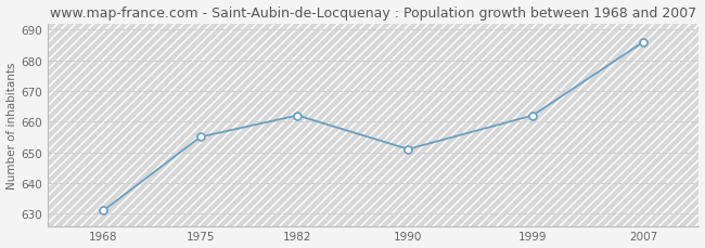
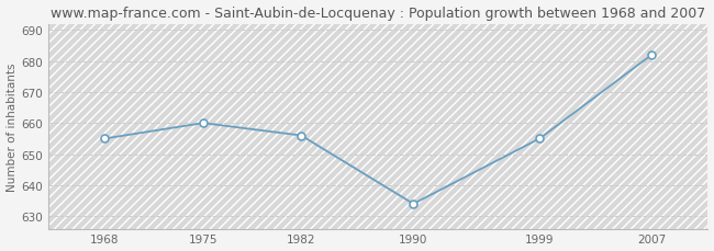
1968: 631 -> 655
1975: 655 -> 660
1982: 662 -> 656
1990: 651 -> 634
1999: 662 -> 655
2007: 686 -> 682
